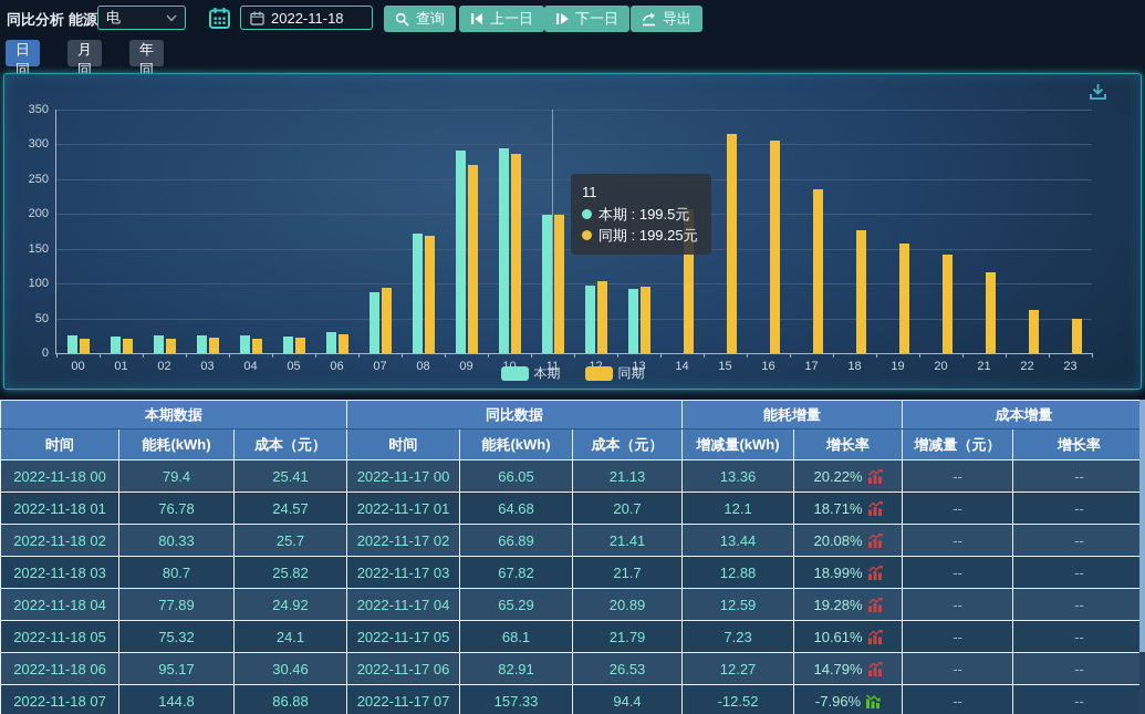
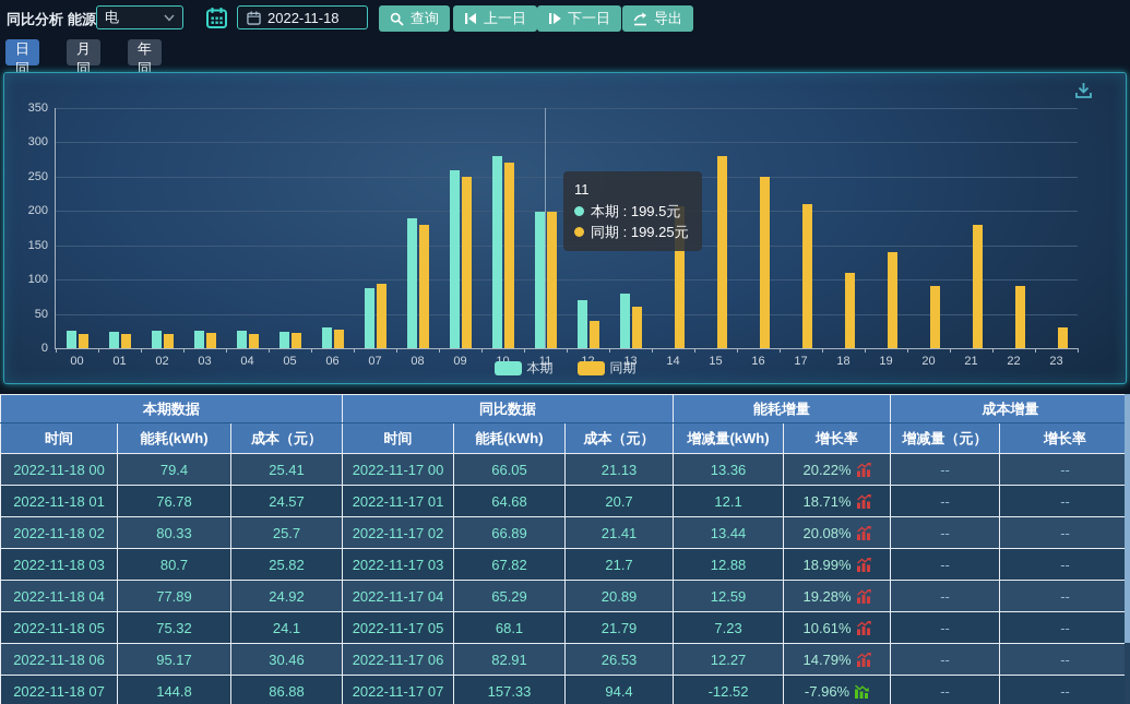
本期/08: 170 -> 190
同期/08: 170 -> 180
本期/09: 290 -> 260
同期/09: 270 -> 250
本期/10: 290 -> 280
同期/10: 290 -> 270
本期/12: 100 -> 70
同期/12: 100 -> 40
本期/13: 90 -> 80
同期/13: 100 -> 60
同期/15: 320 -> 280
同期/16: 310 -> 250
同期/17: 240 -> 210
同期/18: 180 -> 110
同期/19: 160 -> 140
同期/20: 140 -> 90
同期/21: 120 -> 180
同期/22: 60 -> 90
同期/23: 50 -> 30
